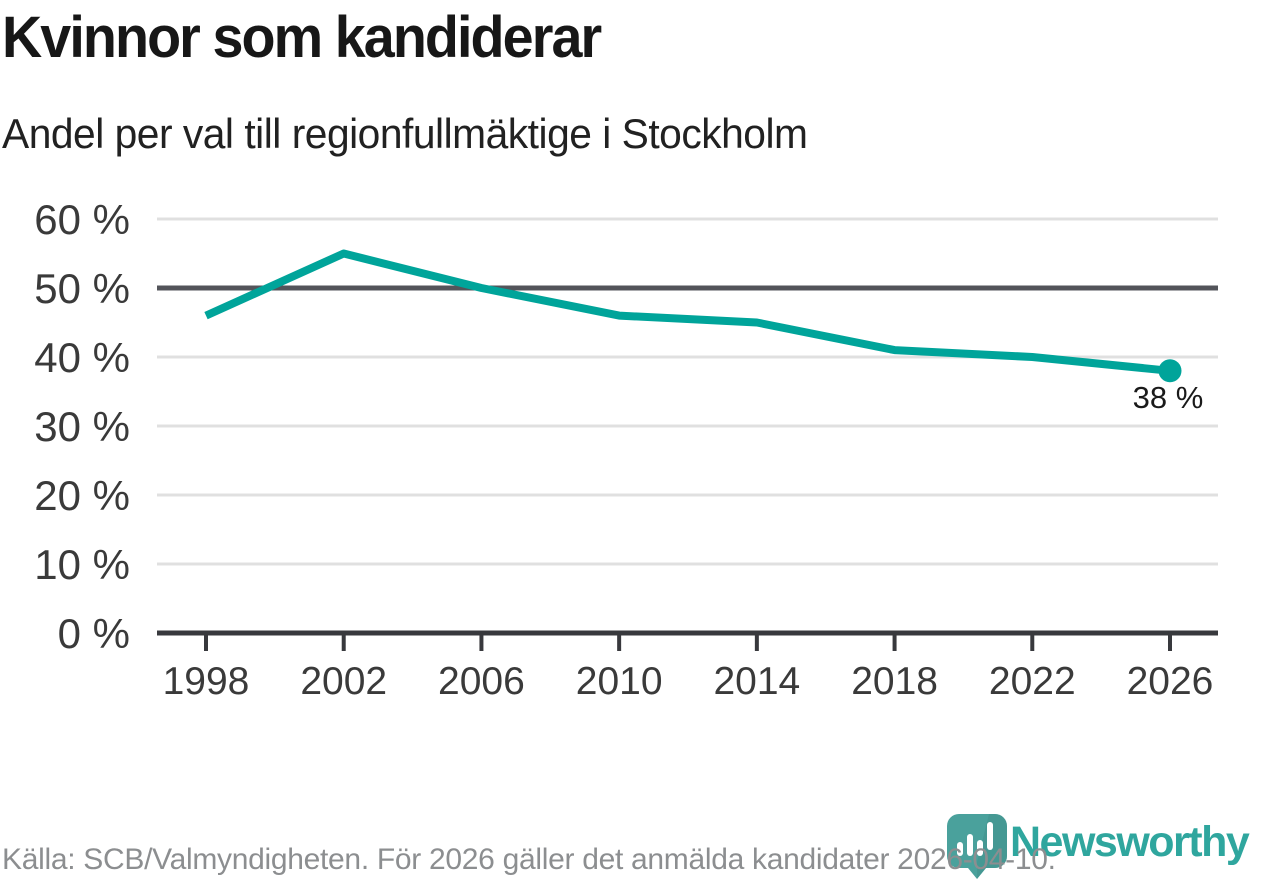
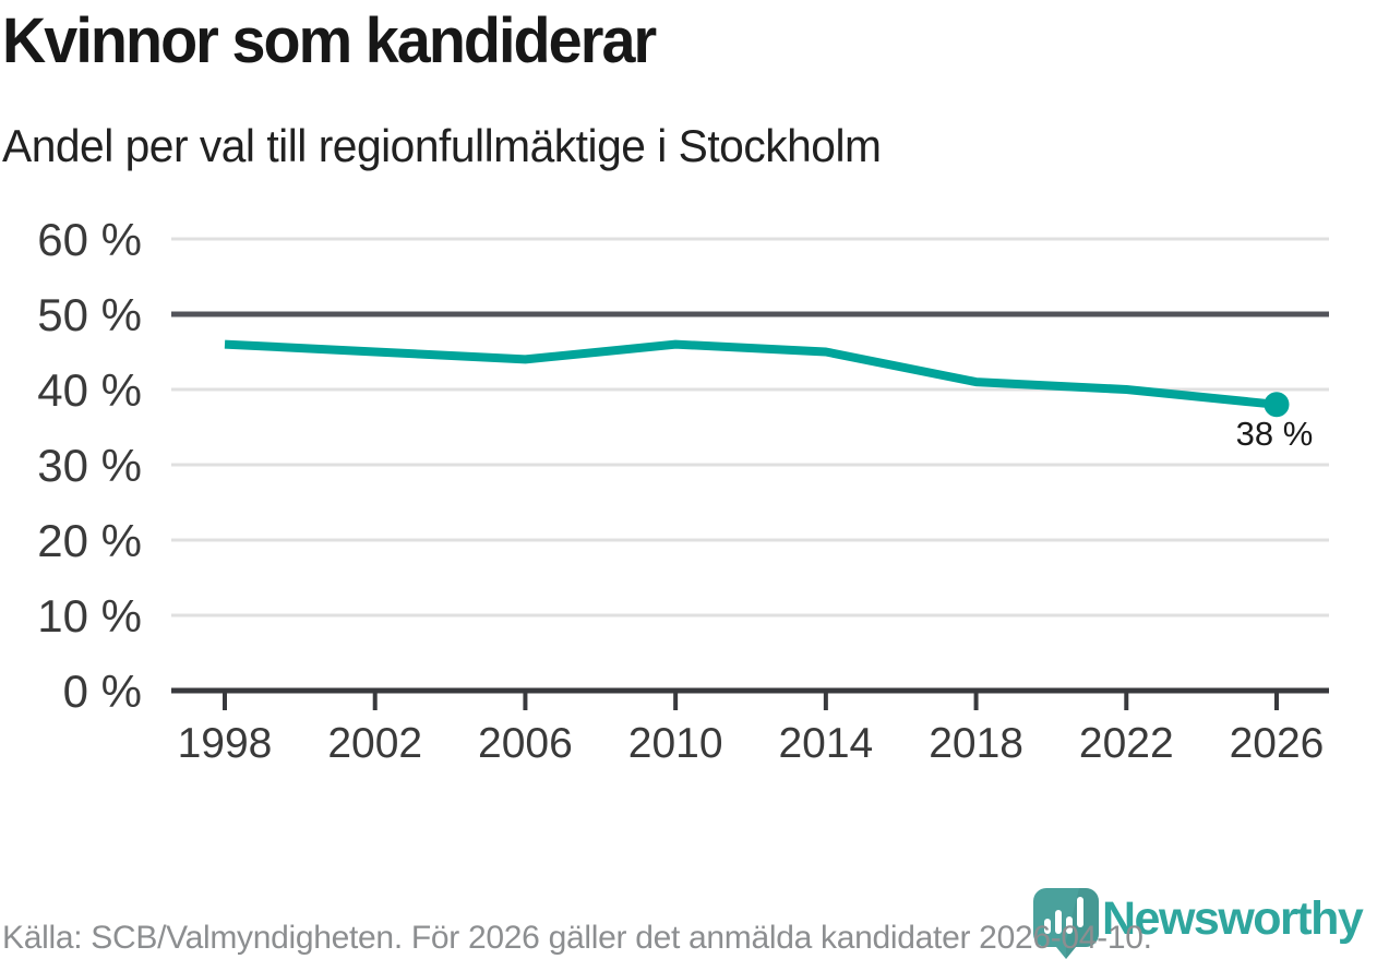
2002: 55% -> 45%
2006: 50% -> 44%
